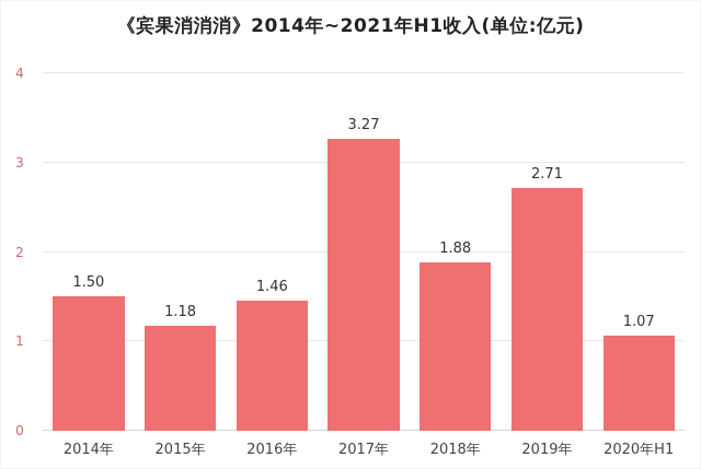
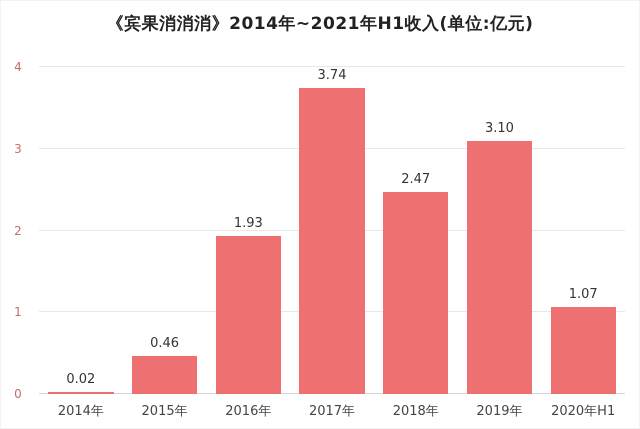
2014年: 1.50 -> 0.02
2015年: 1.18 -> 0.46
2016年: 1.46 -> 1.93
2017年: 3.27 -> 3.74
2018年: 1.88 -> 2.47
2019年: 2.71 -> 3.10
